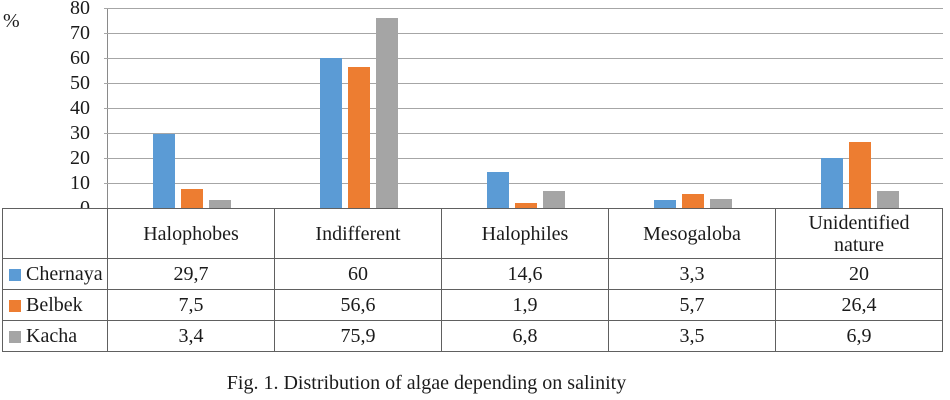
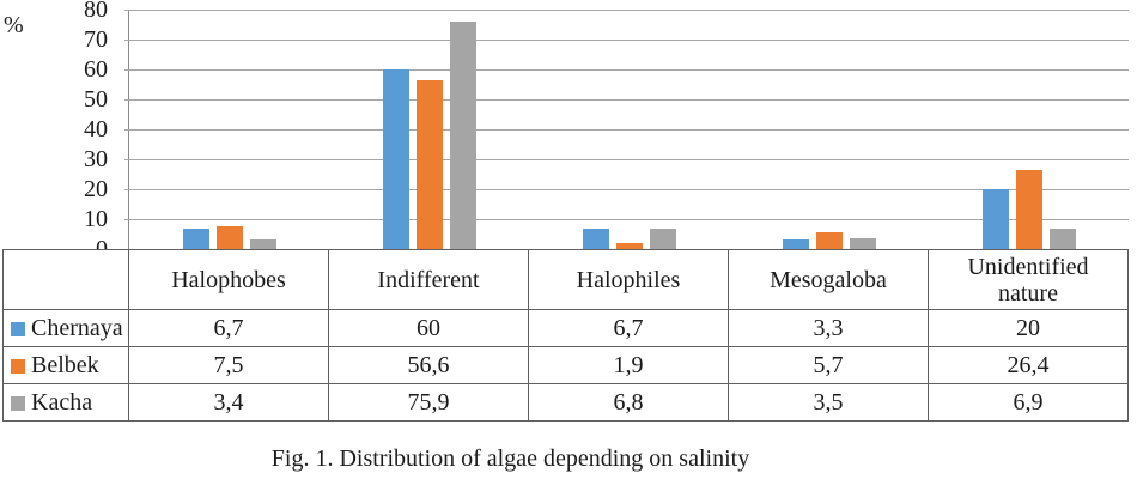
Chernaya/Halophobes: 29,7 -> 6,7
Chernaya/Halophiles: 14,6 -> 6,7
